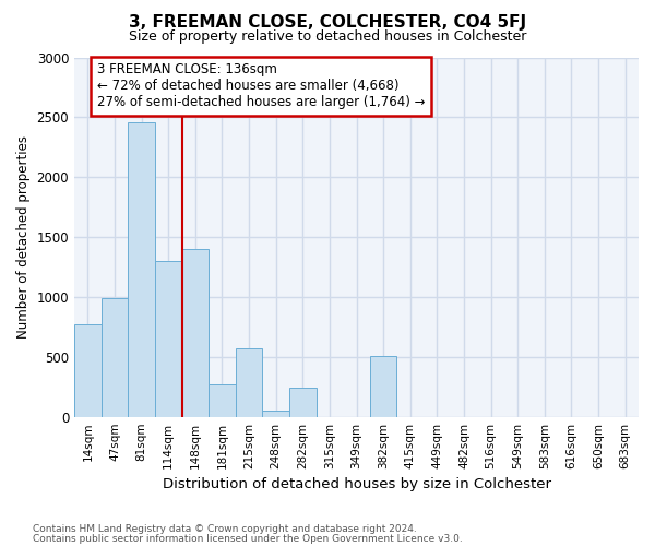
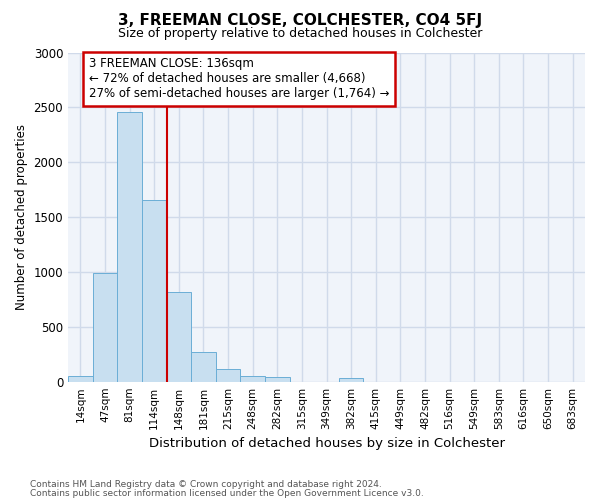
14sqm: 770 -> 60
114sqm: 1300 -> 1660
148sqm: 1400 -> 820
215sqm: 570 -> 120
282sqm: 240 -> 40
382sqm: 510 -> 40
